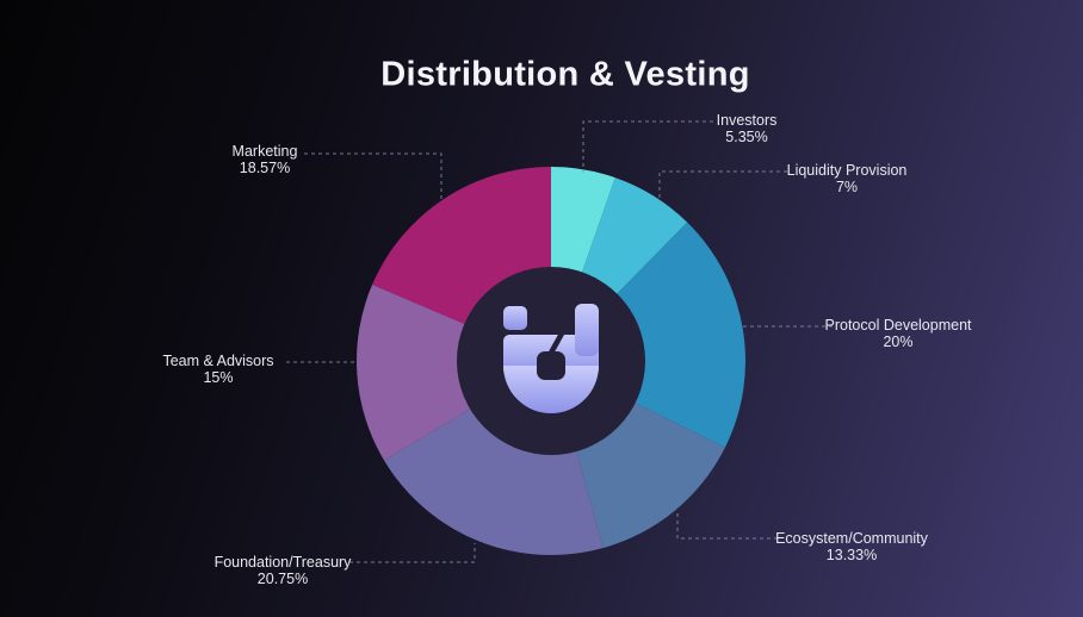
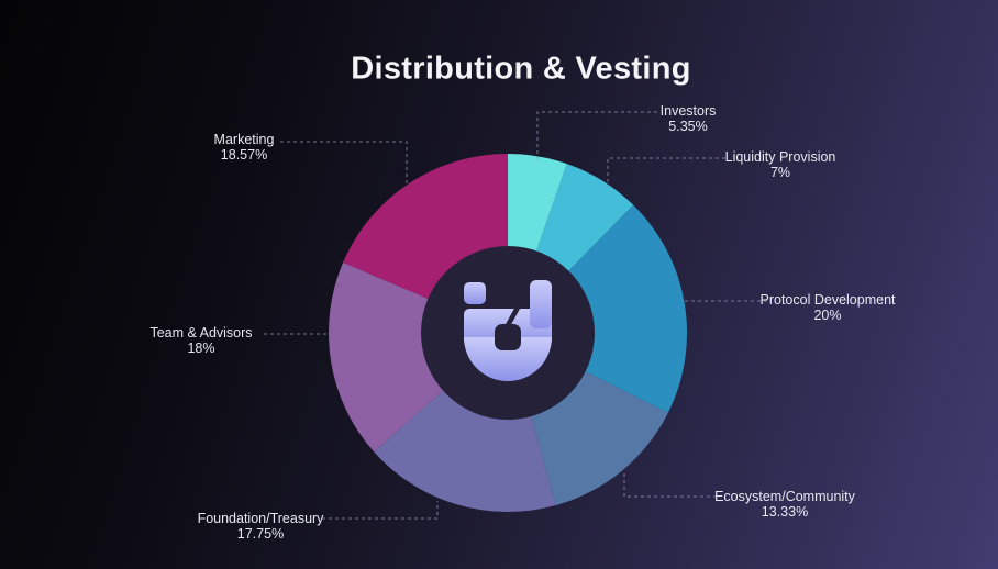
Foundation/Treasury: 20.75% -> 17.75%
Team & Advisors: 15% -> 18%
